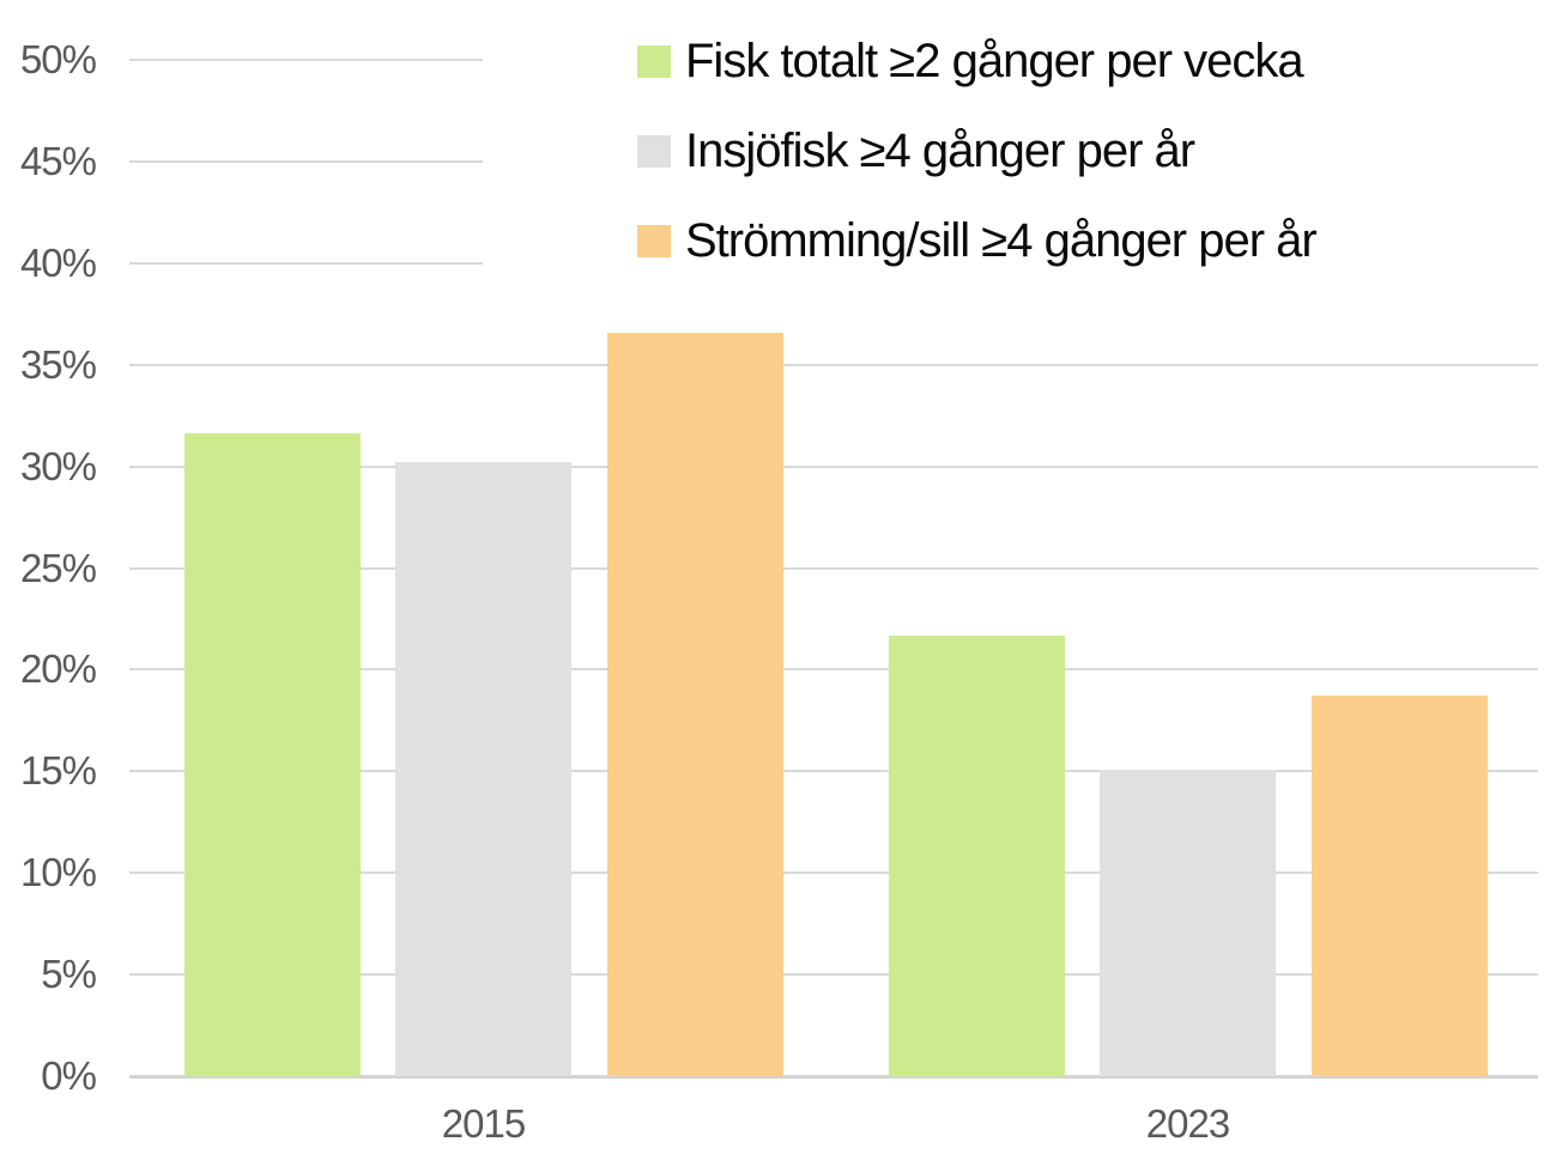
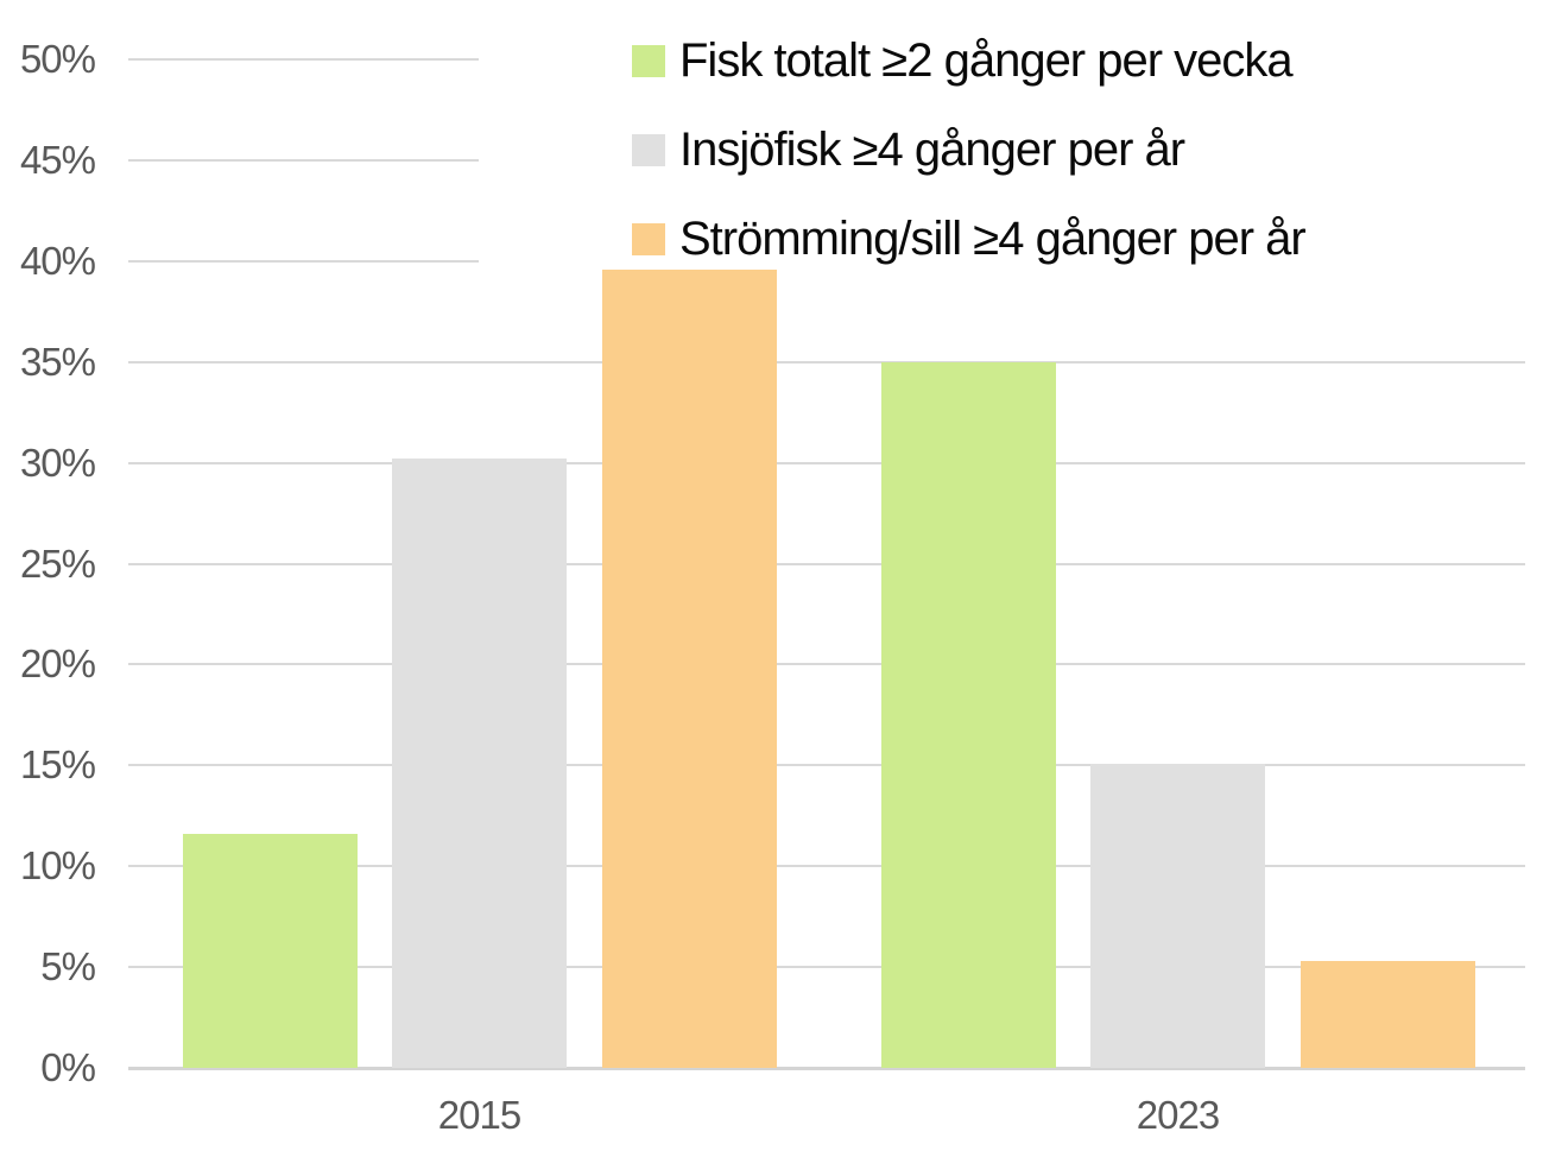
Fisk totalt ≥2 gånger per vecka/2015: 31.6% -> 11.6%
Strömming/sill ≥4 gånger per år/2015: 36.6% -> 39.6%
Fisk totalt ≥2 gånger per vecka/2023: 21.7% -> 35.0%
Strömming/sill ≥4 gånger per år/2023: 18.7% -> 5.3%
